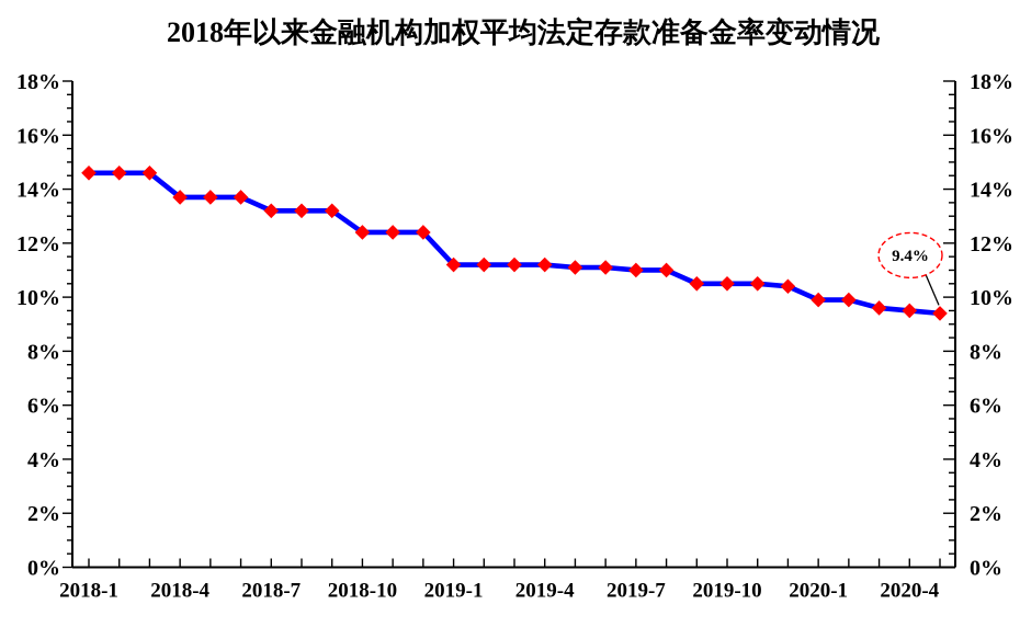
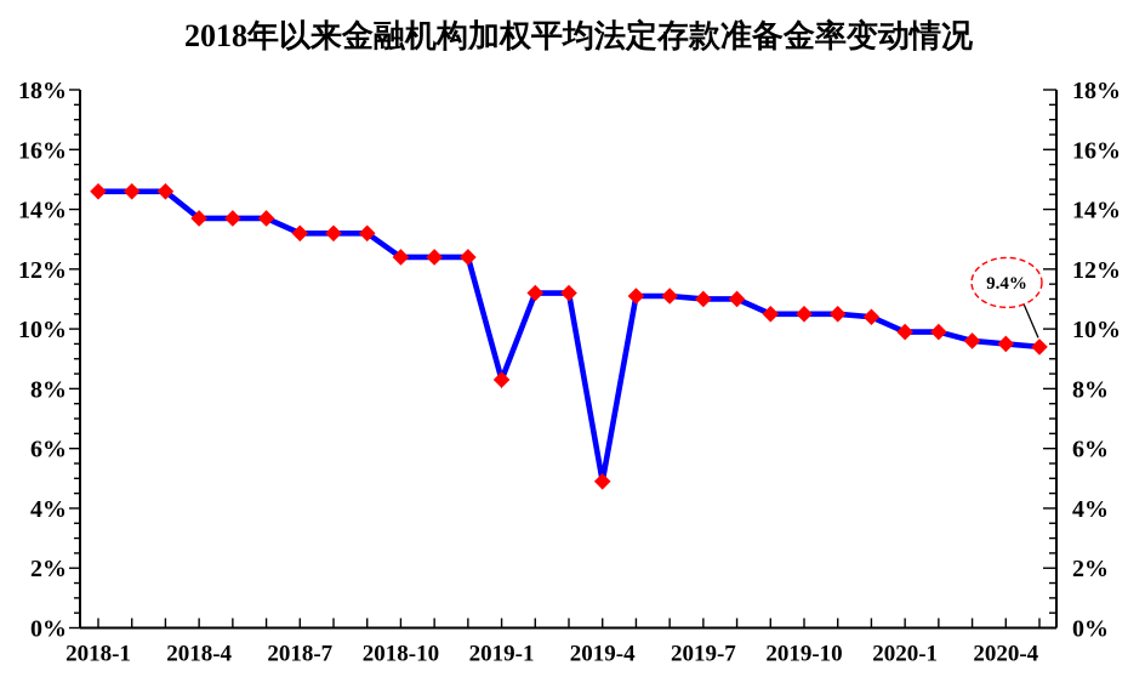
2019-1: 11.2% -> 8.3%
2019-4: 11.2% -> 4.9%
